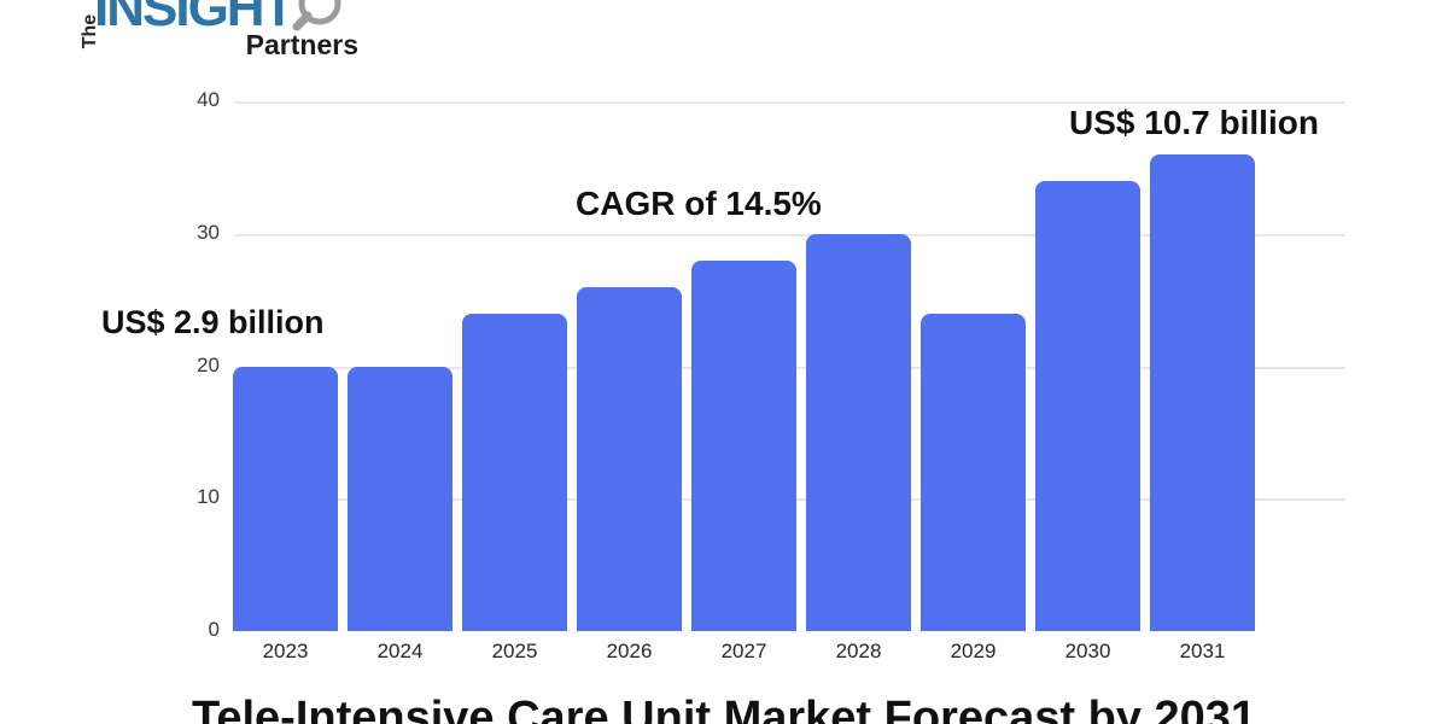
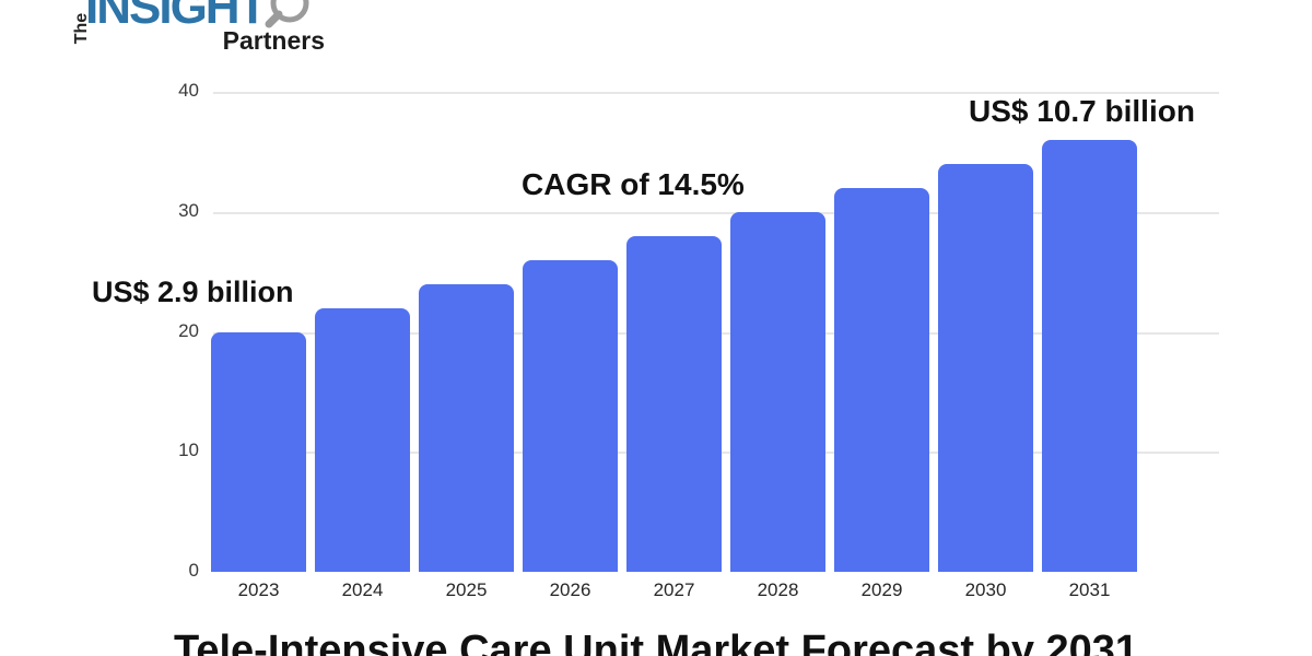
2024: 20 -> 22
2029: 24 -> 32
